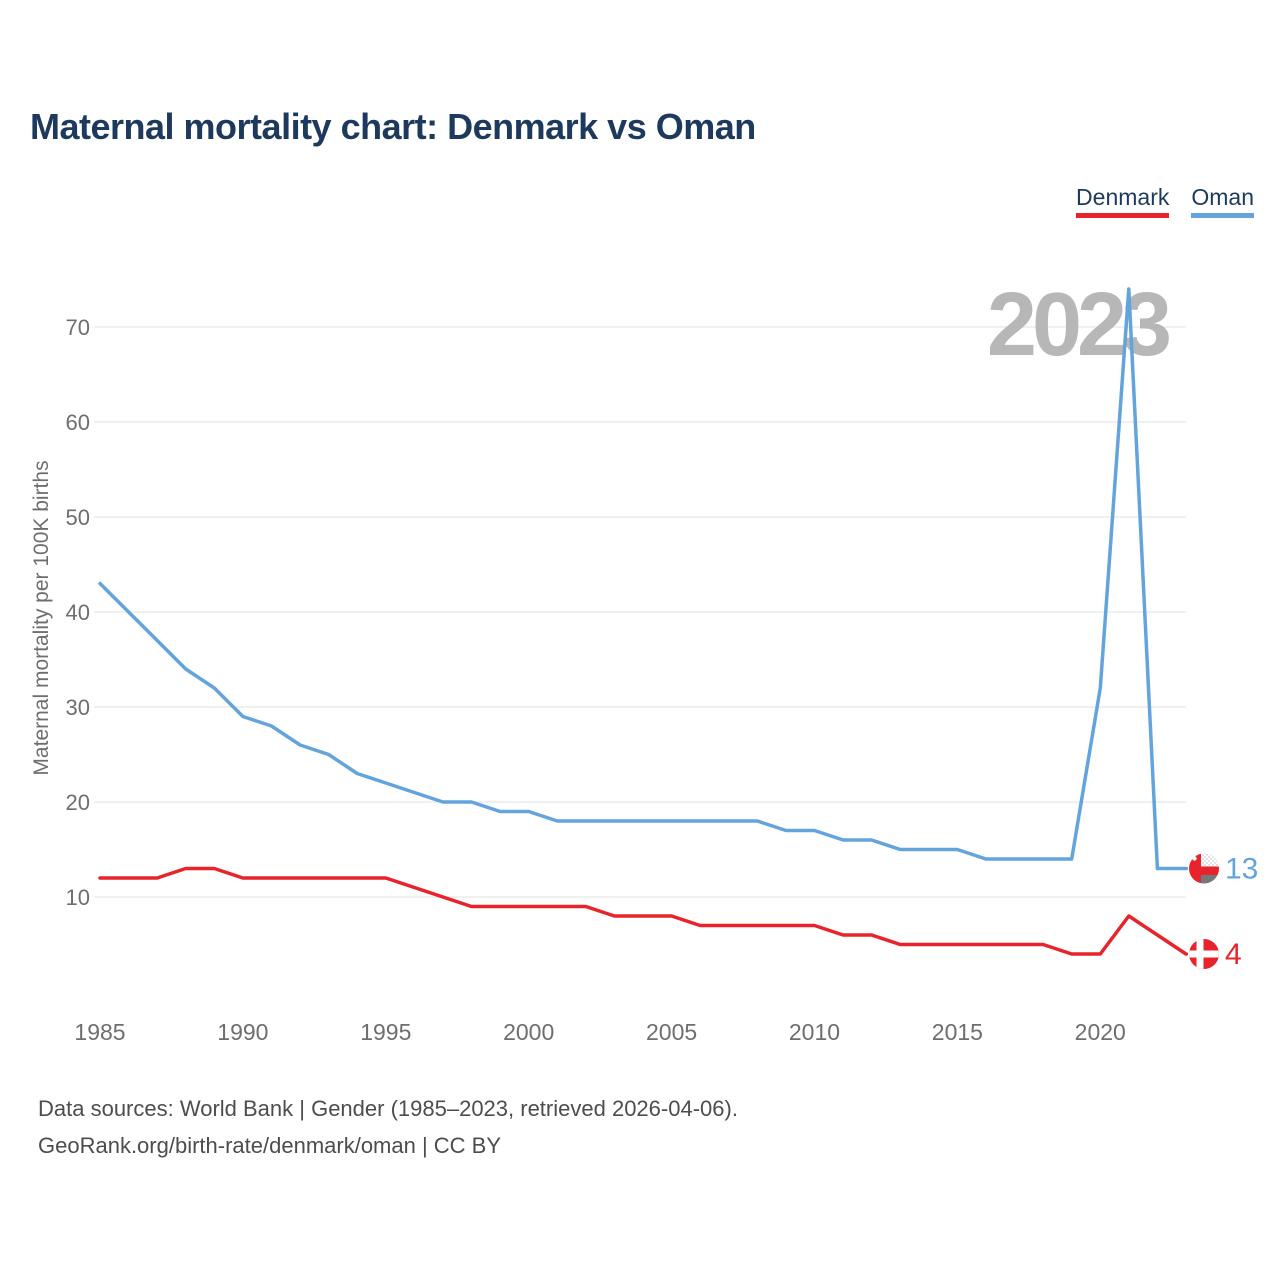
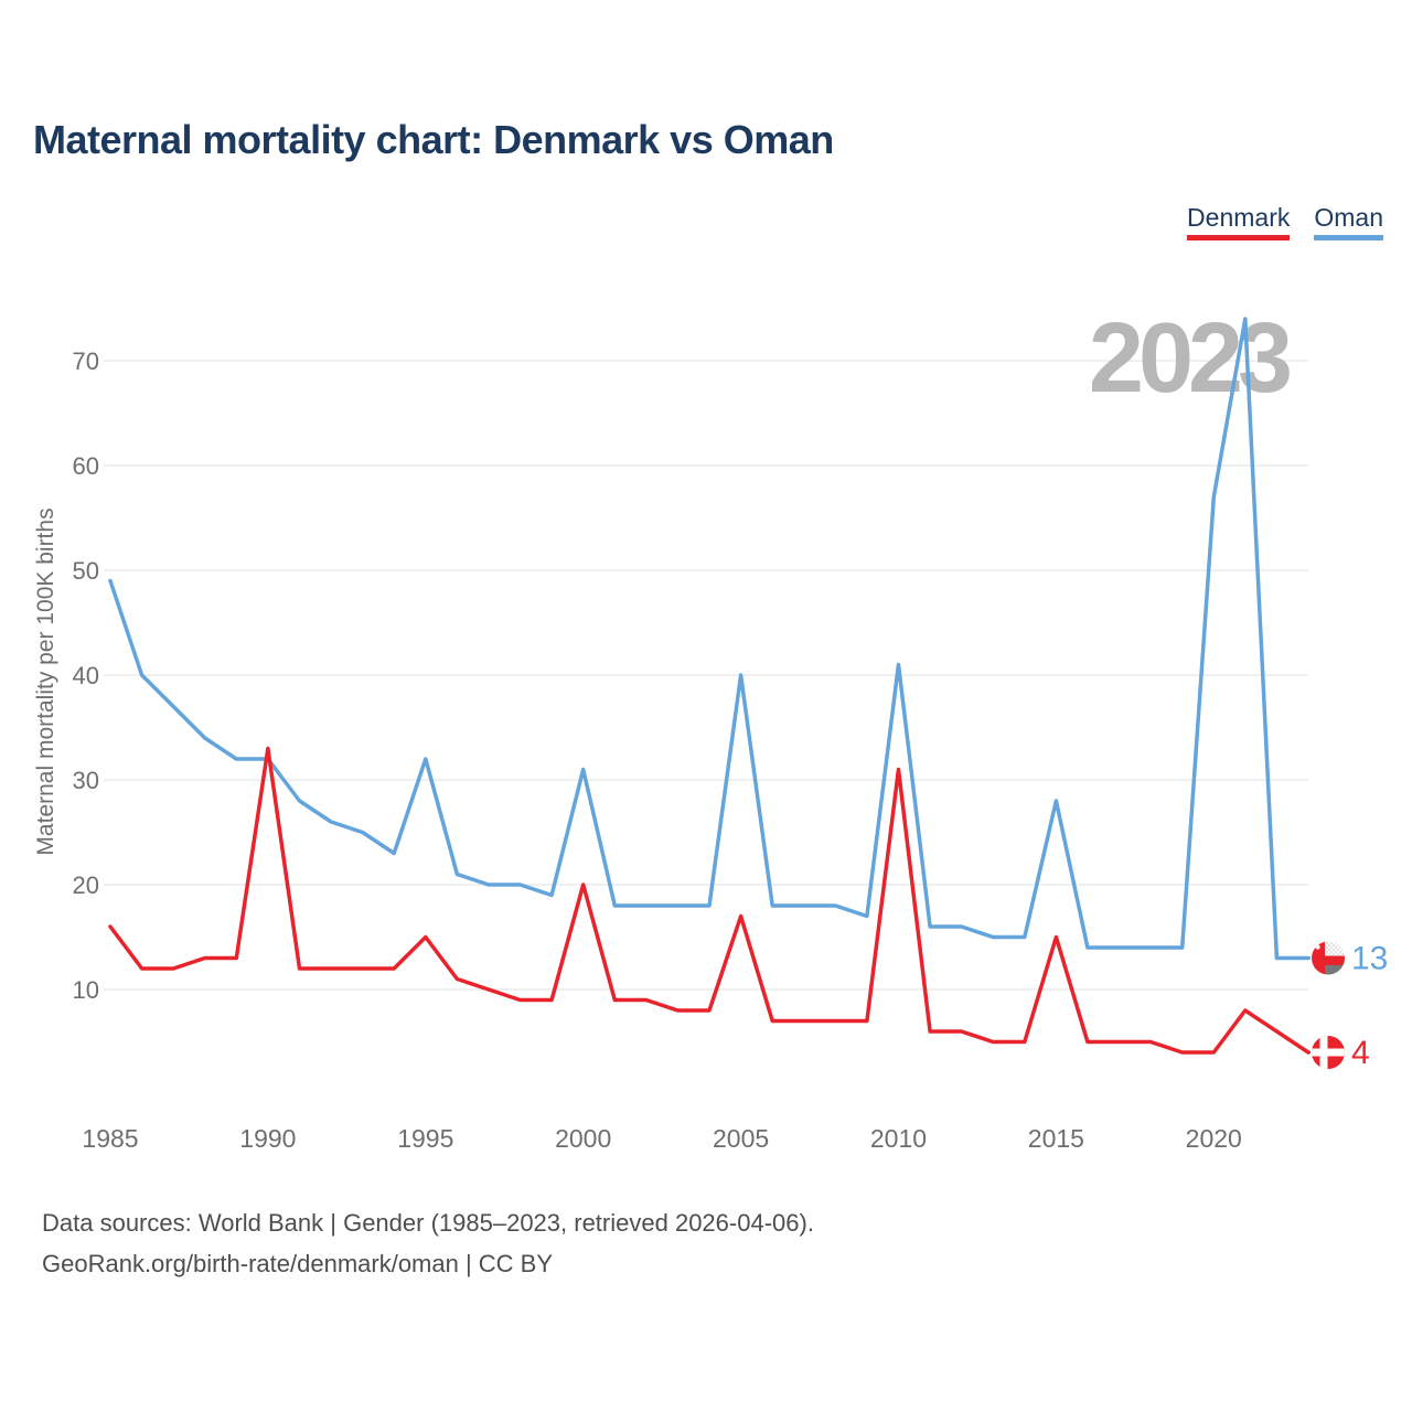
Oman/1985: 43 -> 49
Denmark/1985: 12 -> 16
Oman/1990: 29 -> 32
Denmark/1990: 12 -> 33
Oman/1995: 22 -> 32
Denmark/1995: 12 -> 15
Oman/2000: 19 -> 31
Denmark/2000: 9 -> 20
Oman/2005: 18 -> 40
Denmark/2005: 8 -> 17
Oman/2010: 17 -> 41
Denmark/2010: 7 -> 31
Oman/2015: 15 -> 28
Denmark/2015: 5 -> 15
Oman/2020: 32 -> 57
